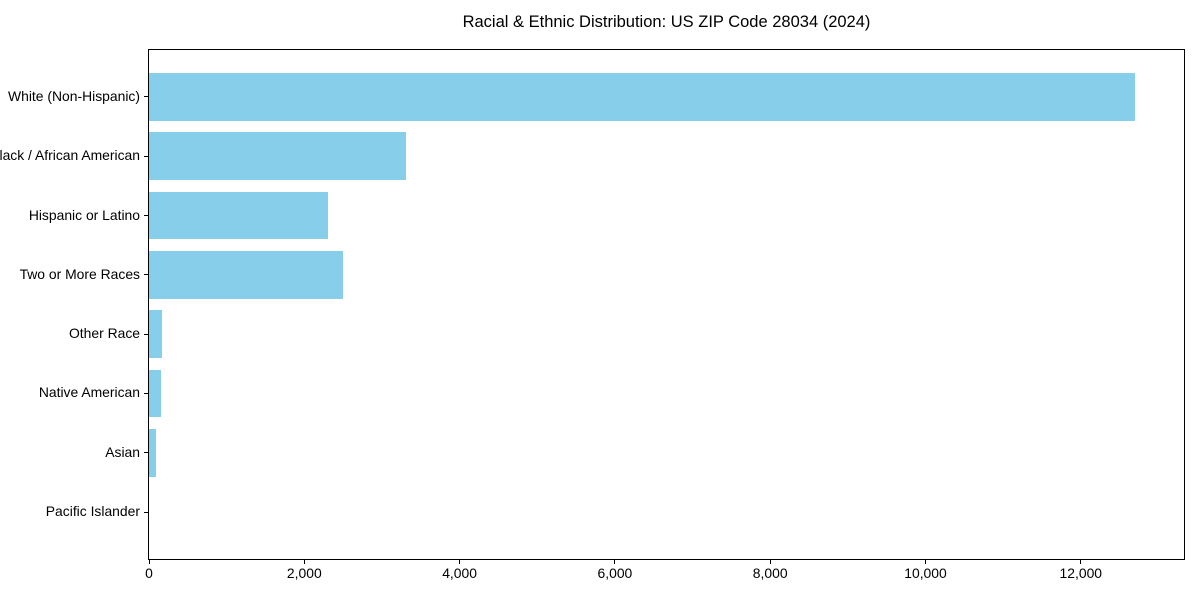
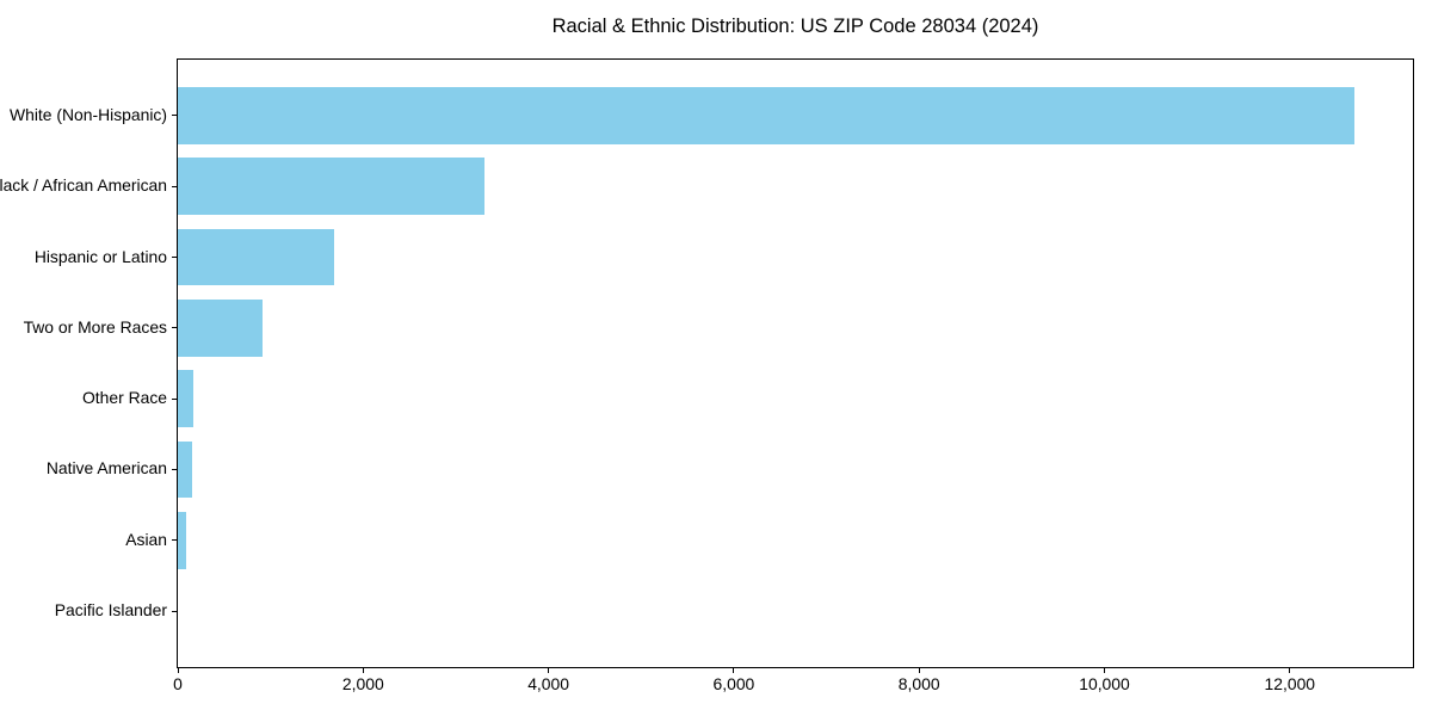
Hispanic or Latino: 2300 -> 1700
Two or More Races: 2500 -> 900
